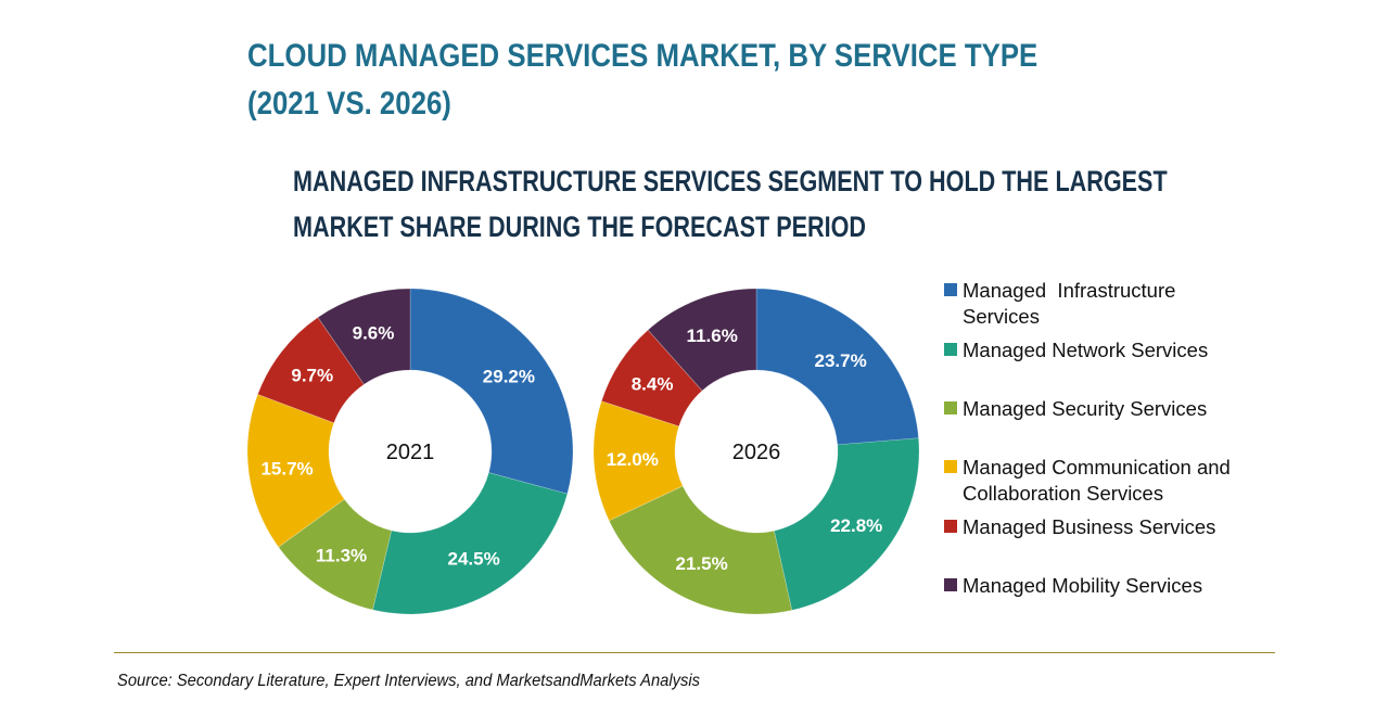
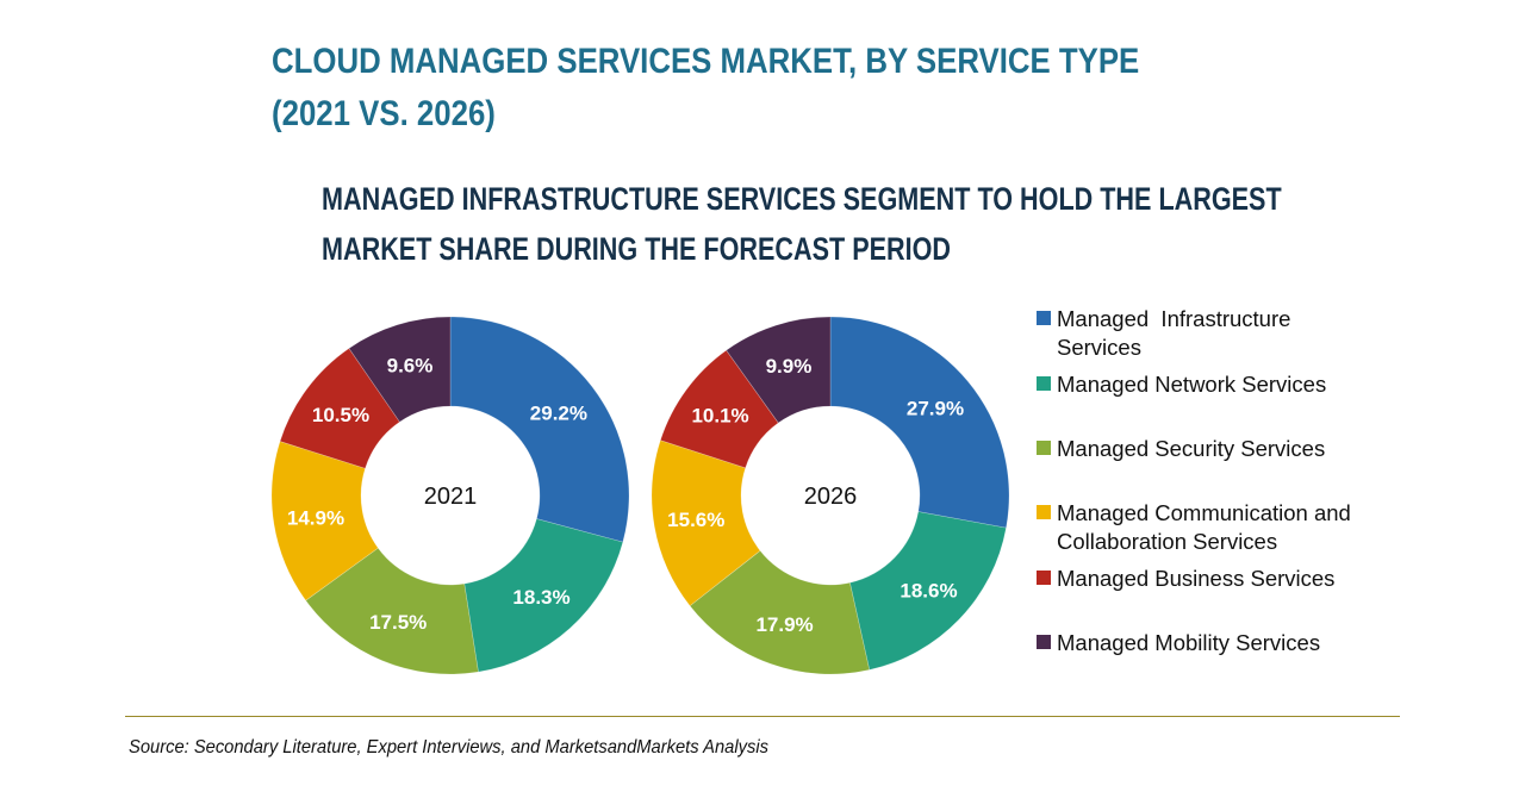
2021/Managed Network Services: 24.5% -> 18.3%
2021/Managed Security Services: 11.3% -> 17.5%
2021/Managed Communication and Collaboration Services: 15.7% -> 14.9%
2021/Managed Business Services: 9.7% -> 10.5%
2026/Managed Infrastructure Services: 23.7% -> 27.9%
2026/Managed Network Services: 22.8% -> 18.6%
2026/Managed Security Services: 21.5% -> 17.9%
2026/Managed Communication and Collaboration Services: 12.0% -> 15.6%
2026/Managed Business Services: 8.4% -> 10.1%
2026/Managed Mobility Services: 11.6% -> 9.9%
